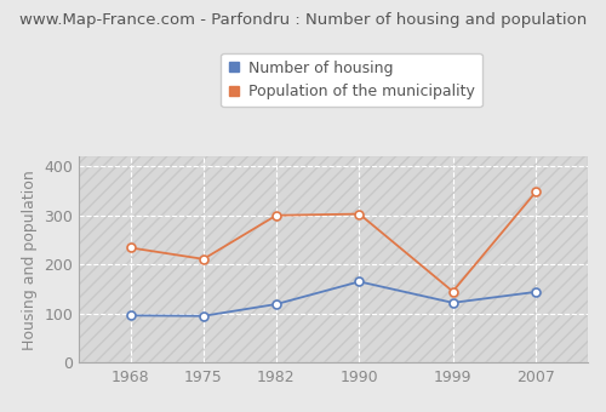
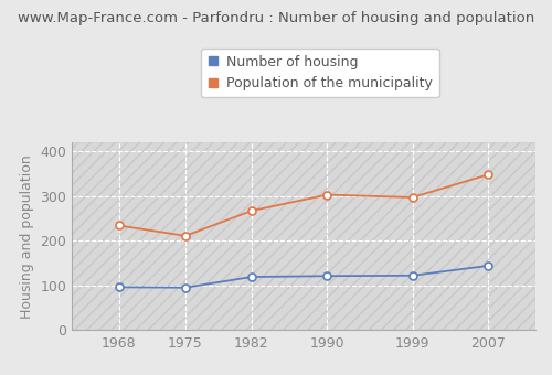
Population of the municipality/1982: 300 -> 267
Number of housing/1990: 165 -> 121
Population of the municipality/1999: 145 -> 297
